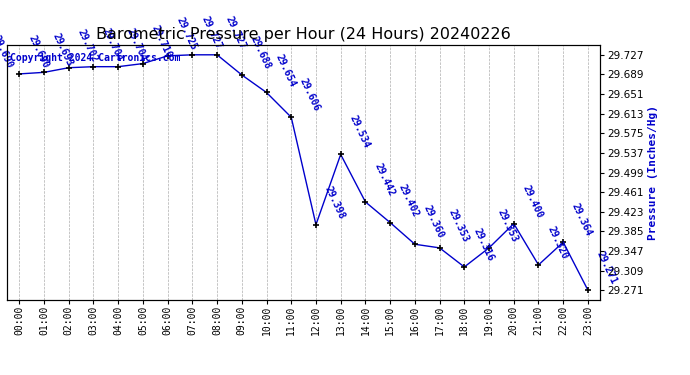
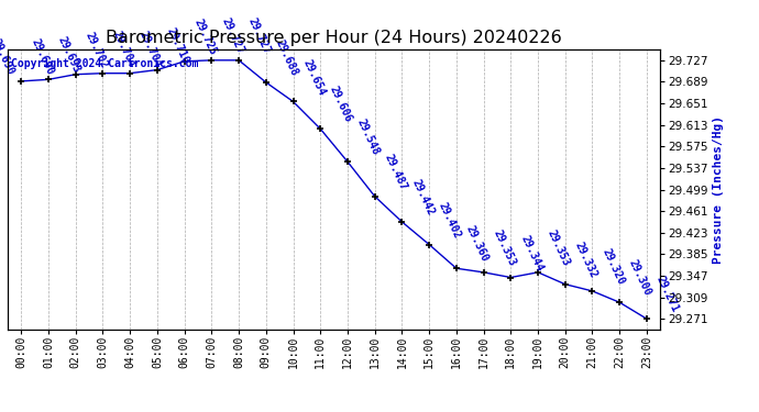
12:00: 29.398 -> 29.548
13:00: 29.534 -> 29.487
18:00: 29.316 -> 29.344
20:00: 29.400 -> 29.332
22:00: 29.364 -> 29.300
